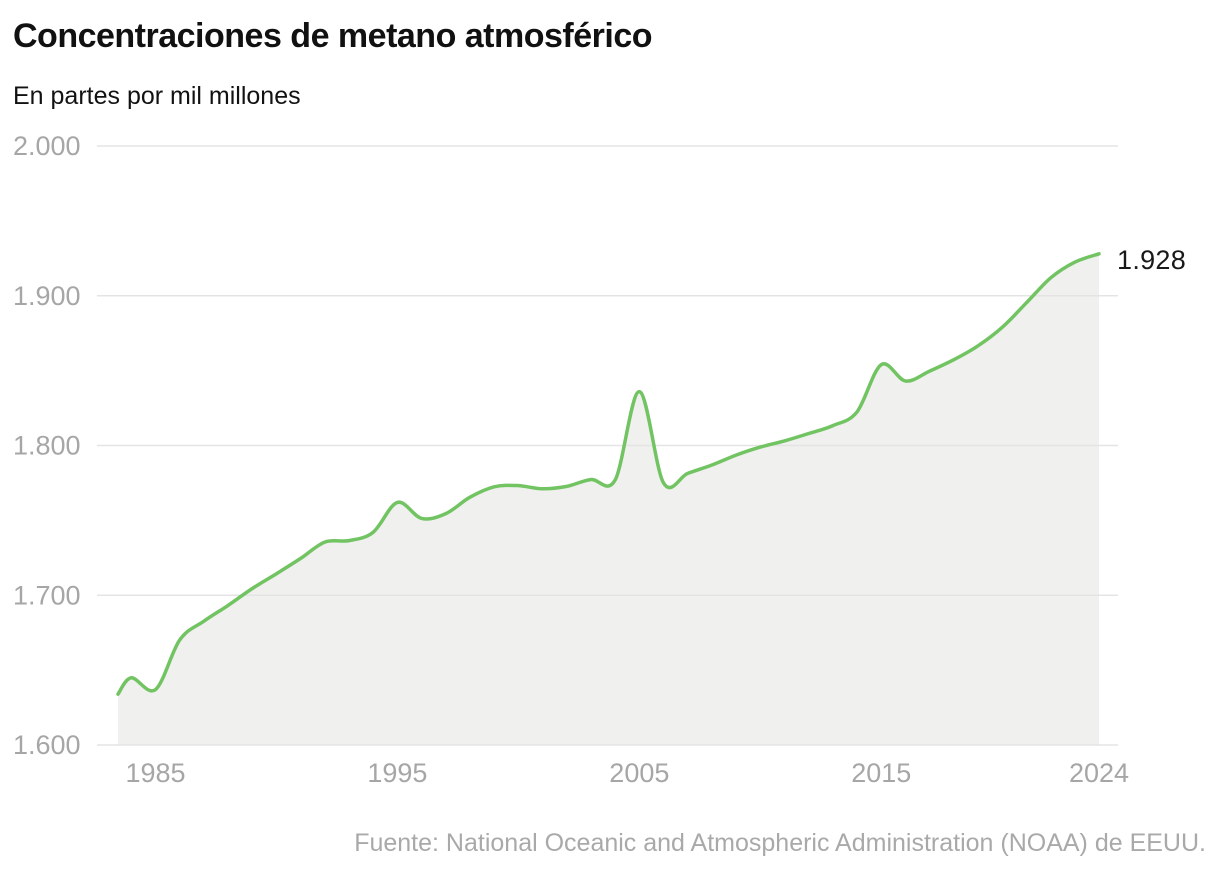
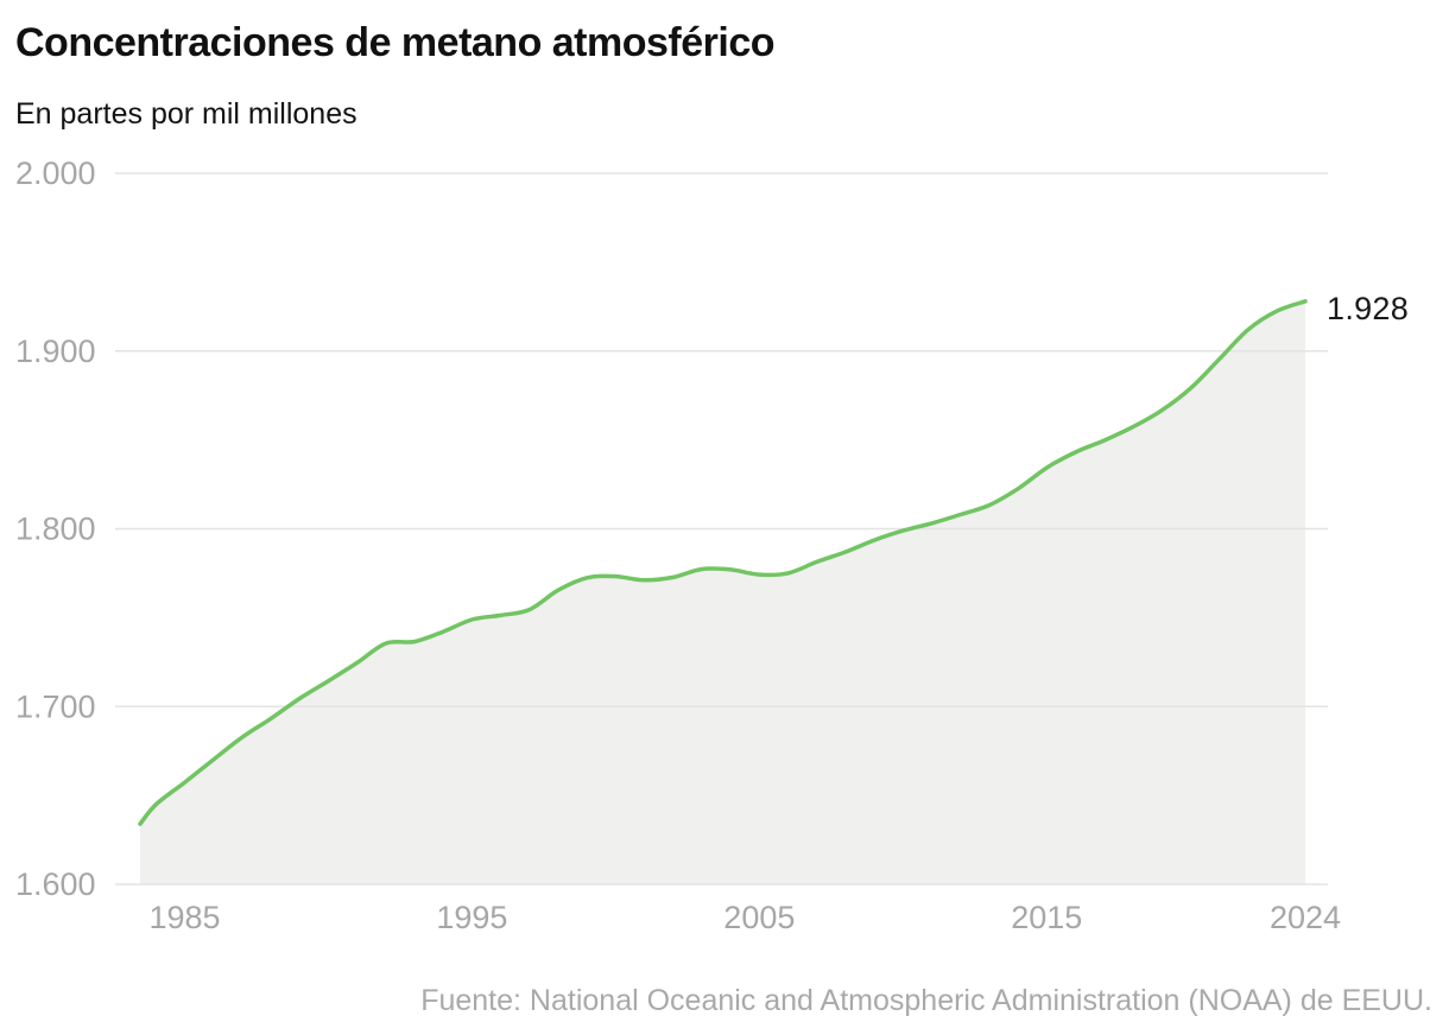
1985: 1637 -> 1657
1995: 1762 -> 1749
2005: 1836 -> 1774
2015: 1854 -> 1834
